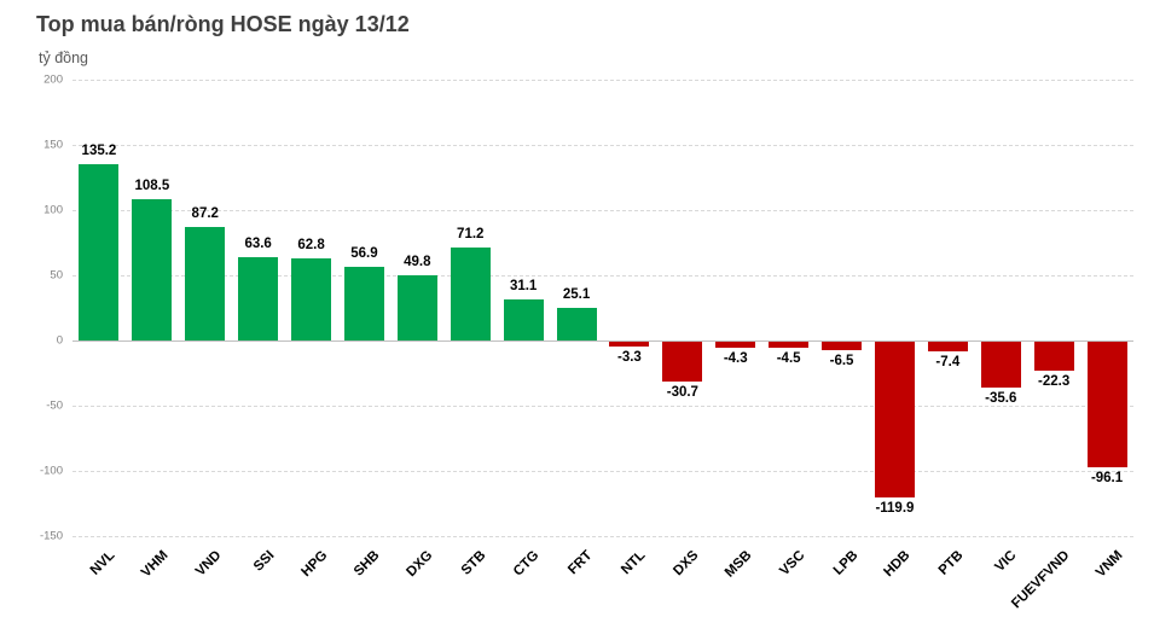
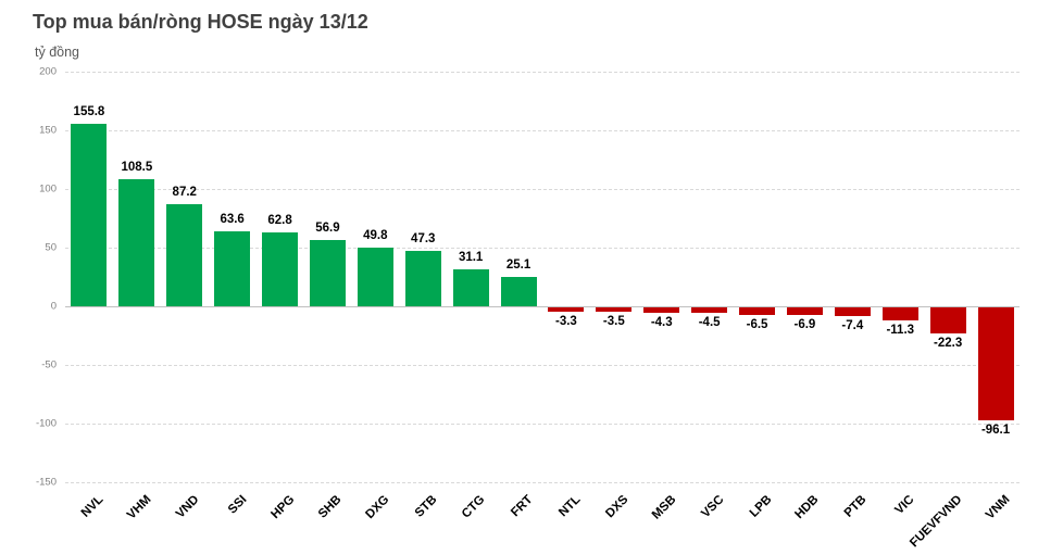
NVL: 135.2 -> 155.8
STB: 71.2 -> 47.3
DXS: -30.7 -> -3.5
HDB: -119.9 -> -6.9
VIC: -35.6 -> -11.3
